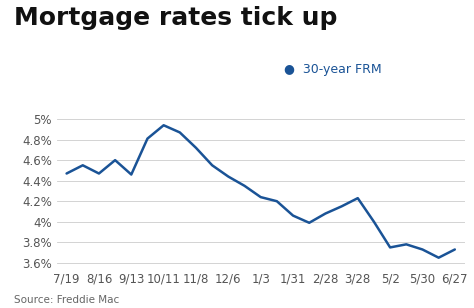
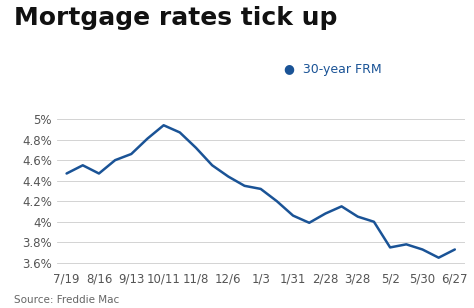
9/13: 4.46% -> 4.66%
1/3: 4.24% -> 4.32%
3/28: 4.23% -> 4.05%
